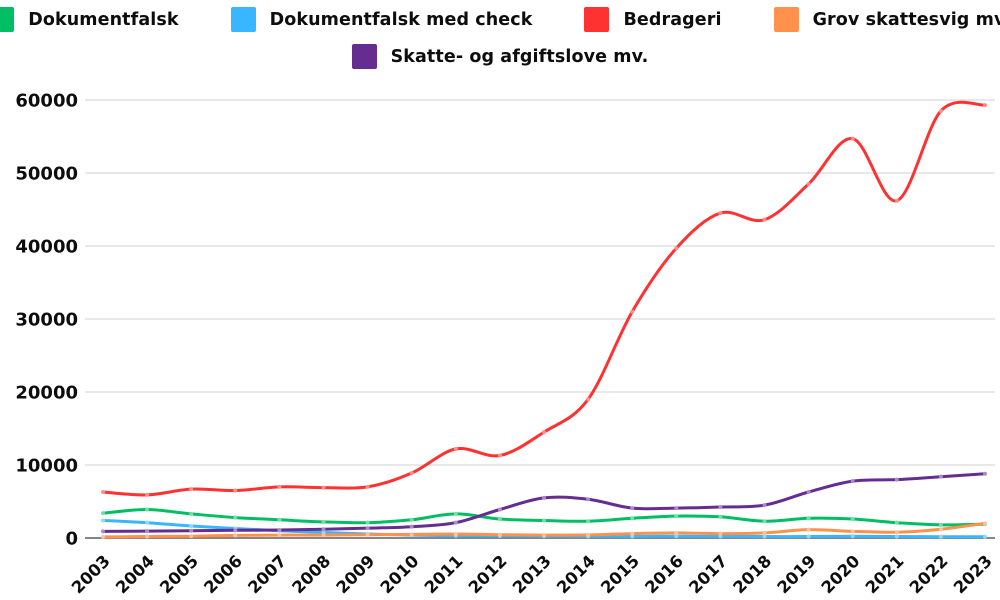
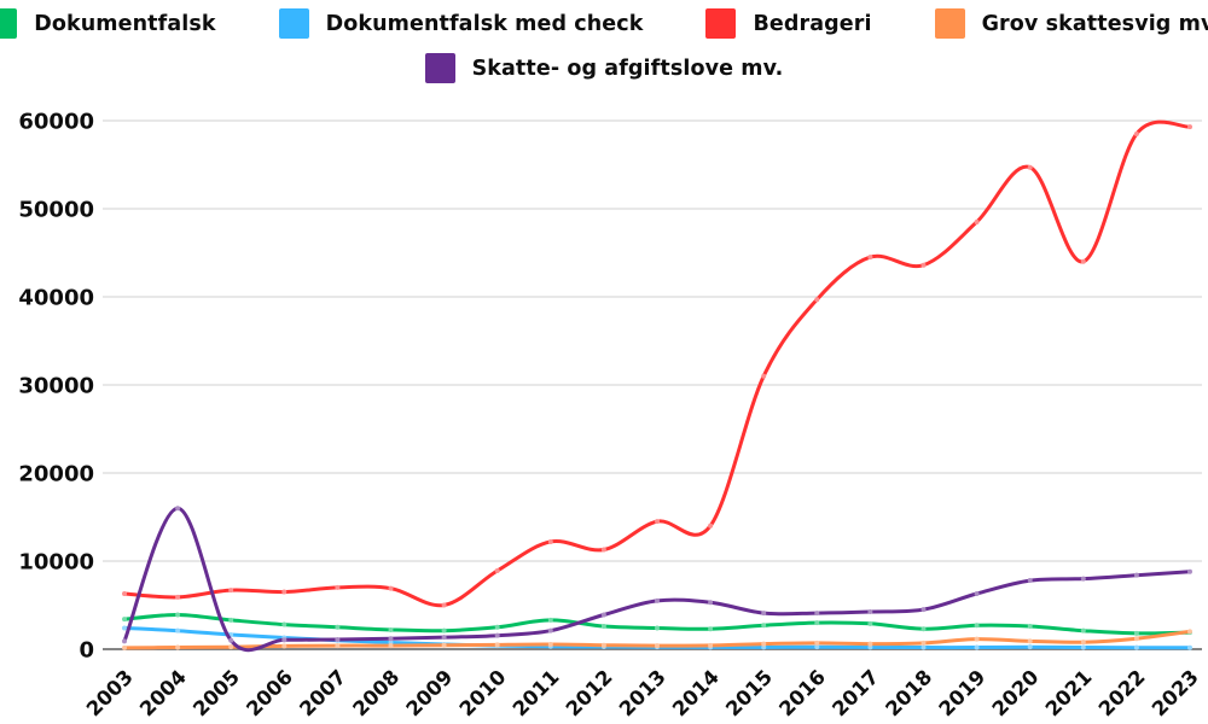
Skatte- og afgiftslove mv./2004: 1000 -> 16000
Bedrageri/2009: 7000 -> 5000
Bedrageri/2014: 19000 -> 14000
Bedrageri/2021: 46000 -> 44000
